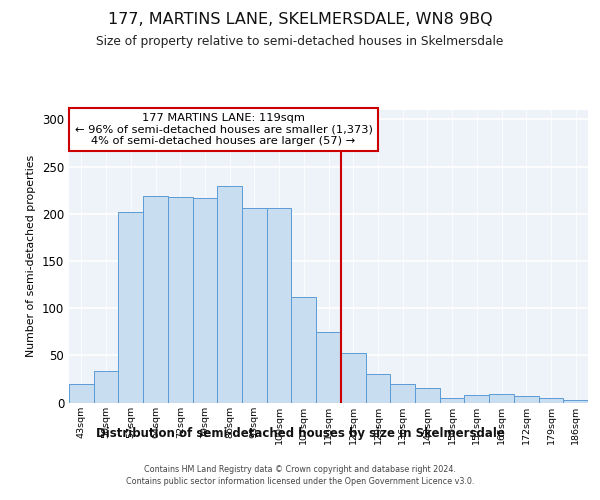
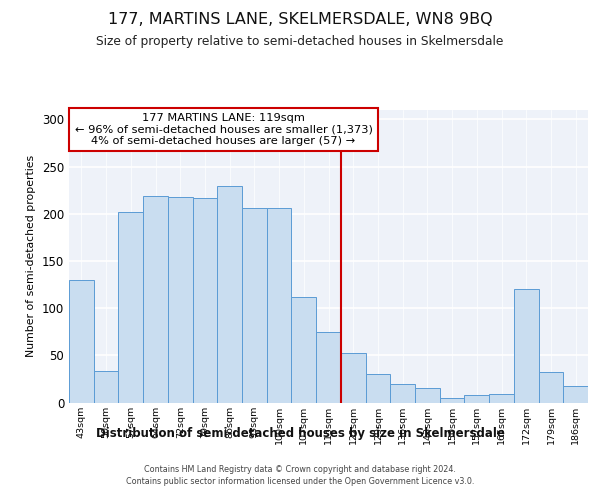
43sqm: 20 -> 130
172sqm: 7 -> 120
179sqm: 5 -> 32
186sqm: 3 -> 18
